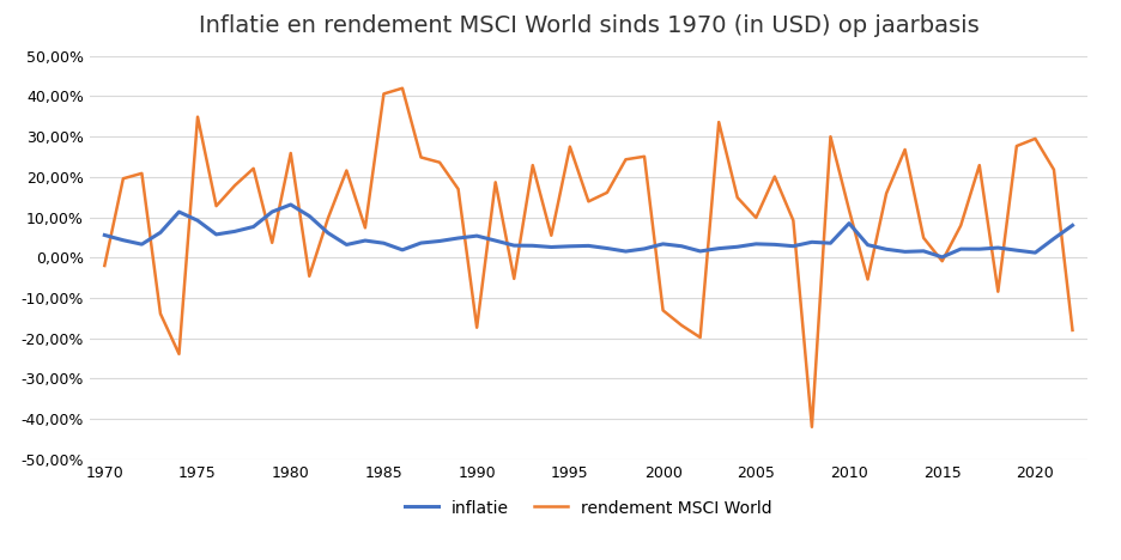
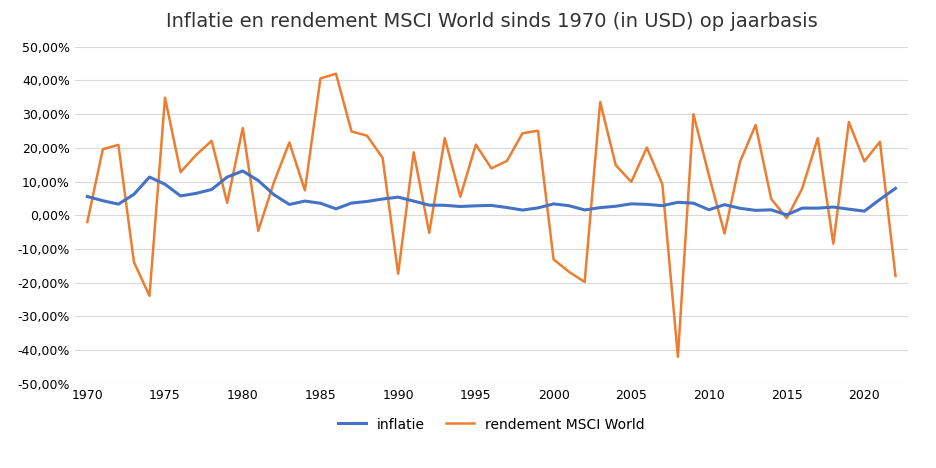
rendement MSCI World/1995: 27,5% -> 21,0%
inflatie/2010: 8,5% -> 1,6%
rendement MSCI World/2020: 29,5% -> 16,0%
